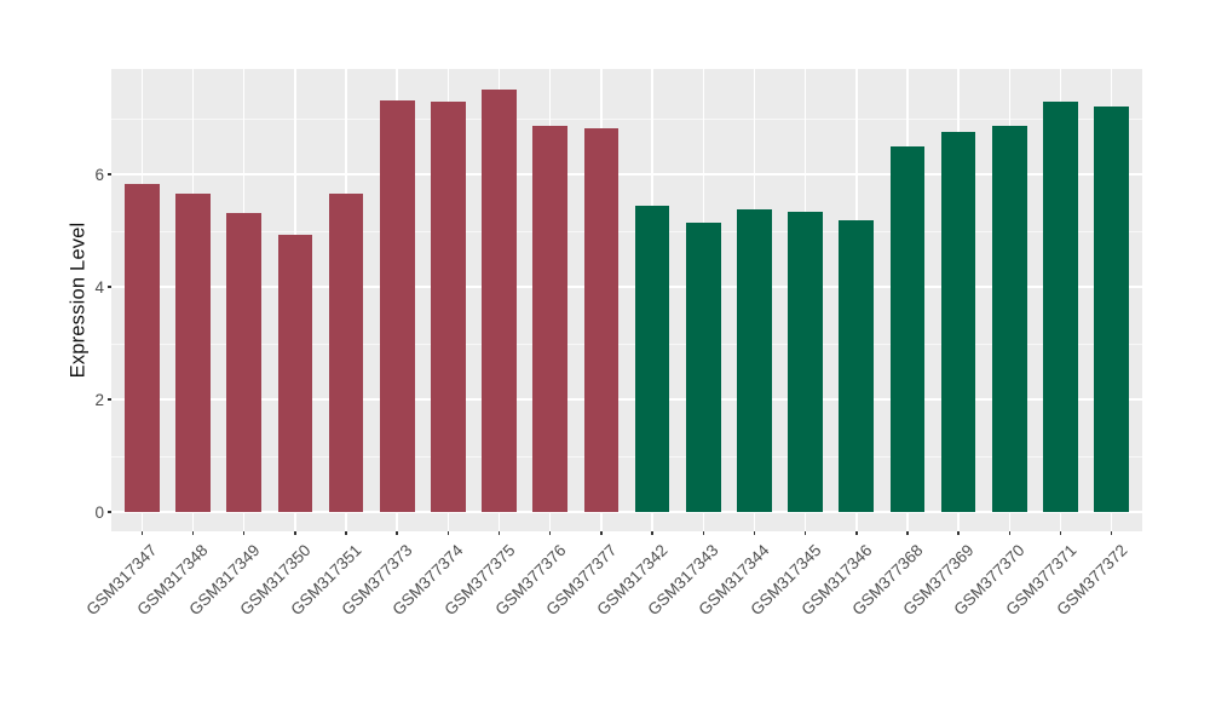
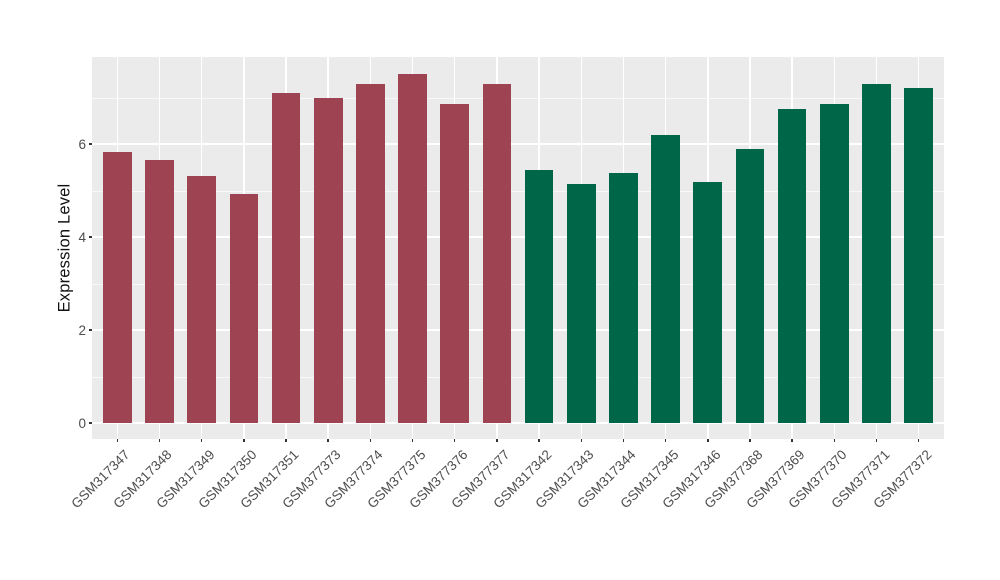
GSM317351: 5.7 -> 7.1
GSM377373: 7.3 -> 7.0
GSM377377: 6.8 -> 7.3
GSM317345: 5.3 -> 6.2
GSM377368: 6.5 -> 5.9
